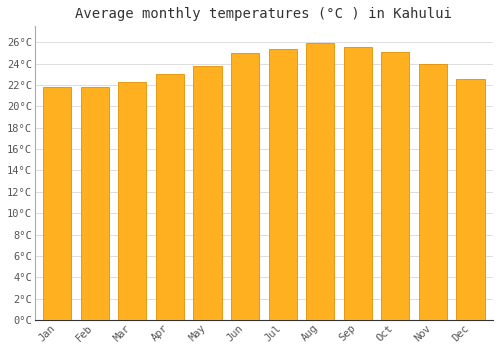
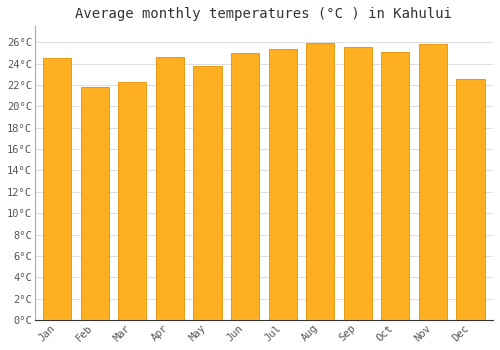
Jan: 21.8°C -> 24.5°C
Apr: 23.0°C -> 24.6°C
Nov: 24.0°C -> 25.8°C
